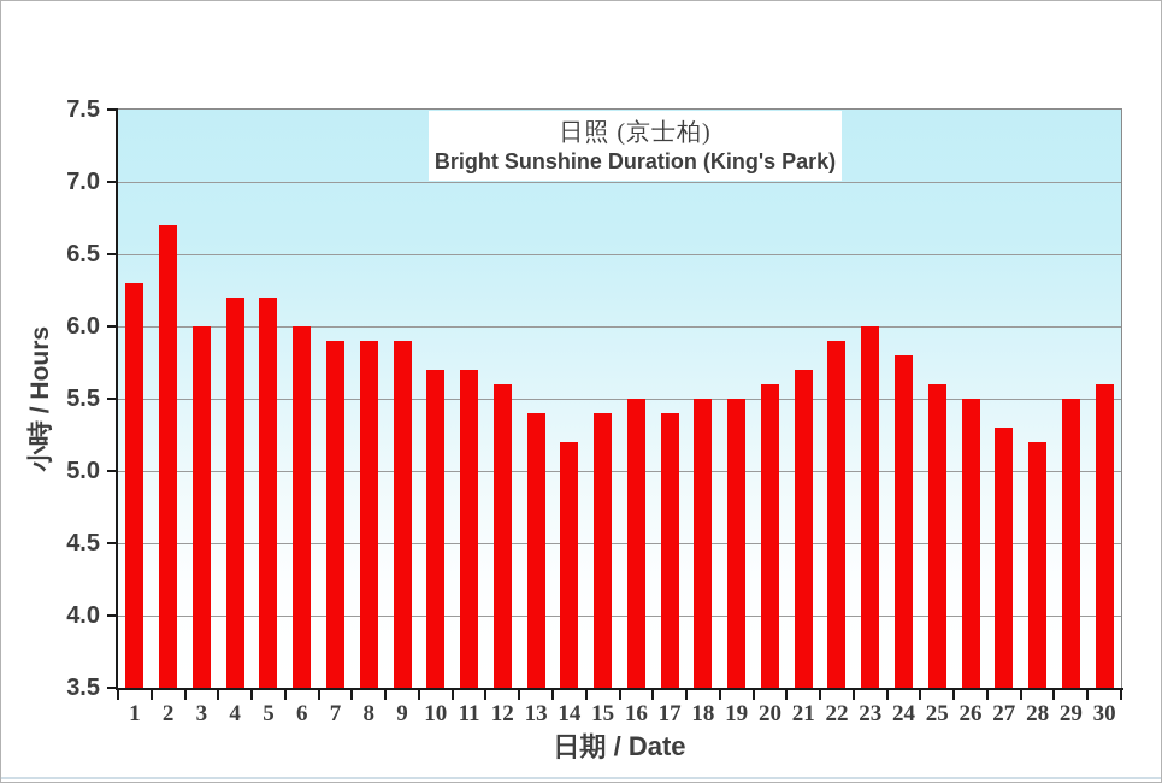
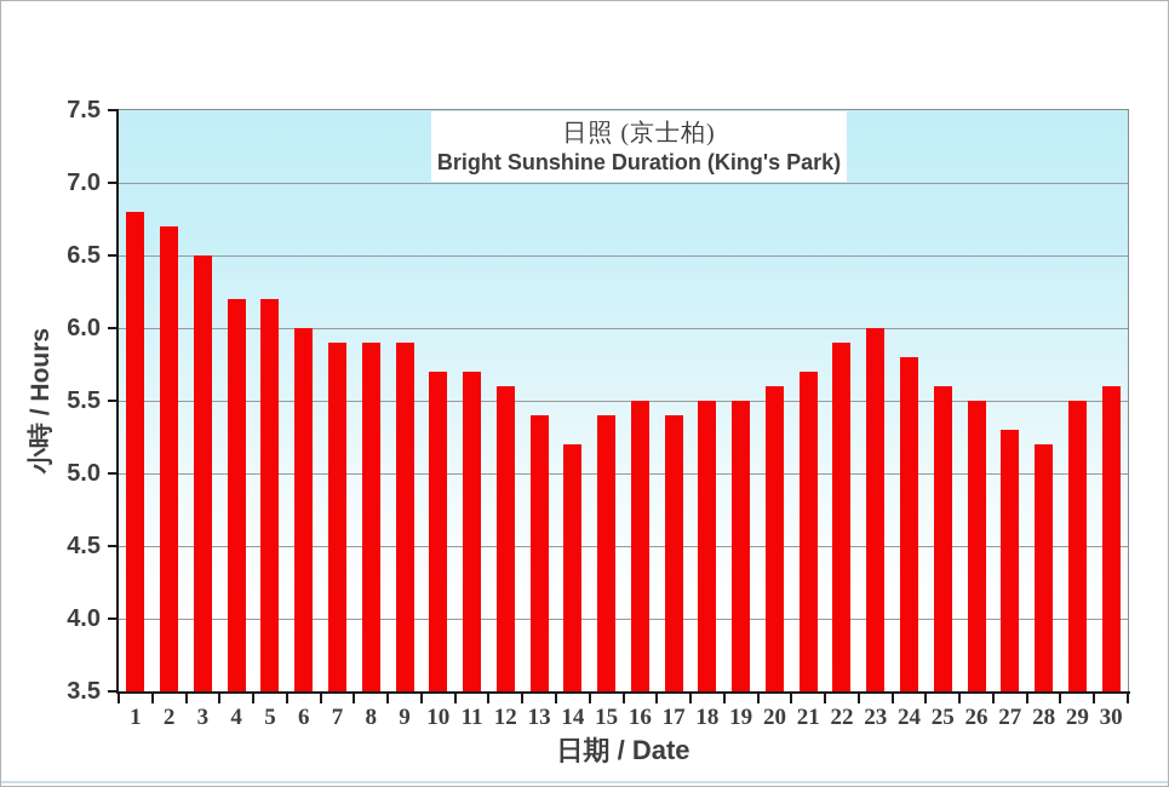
1: 6.3 -> 6.8
3: 6.0 -> 6.5
